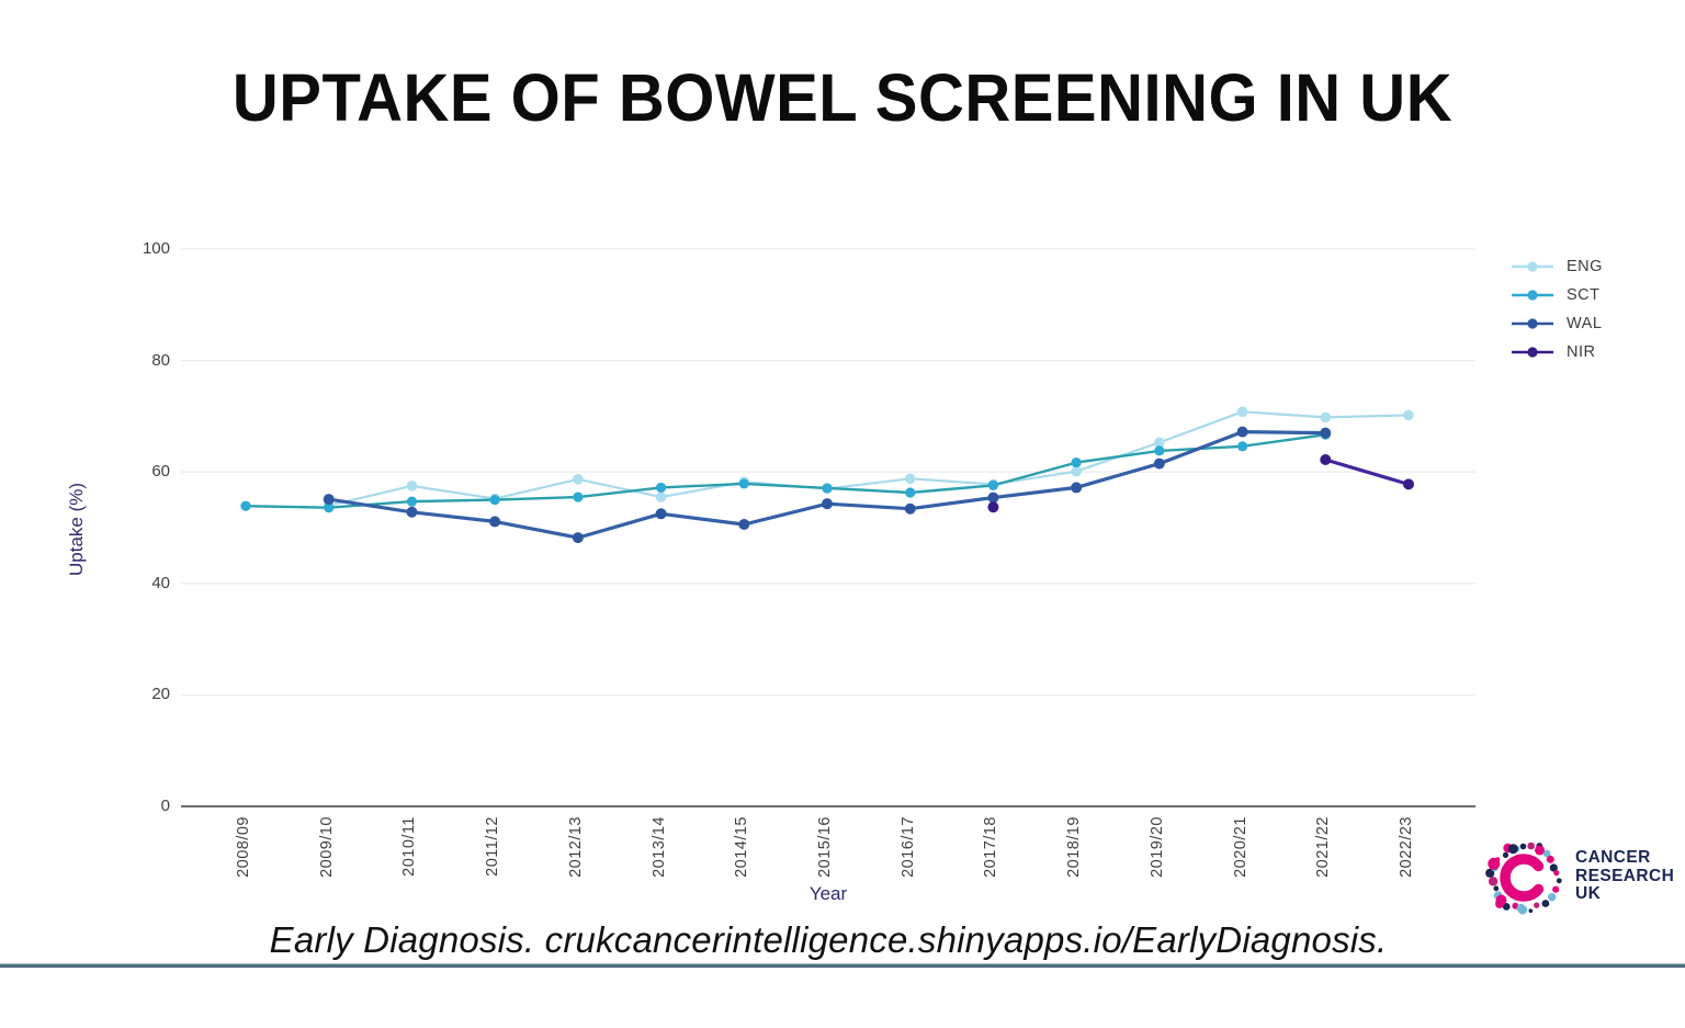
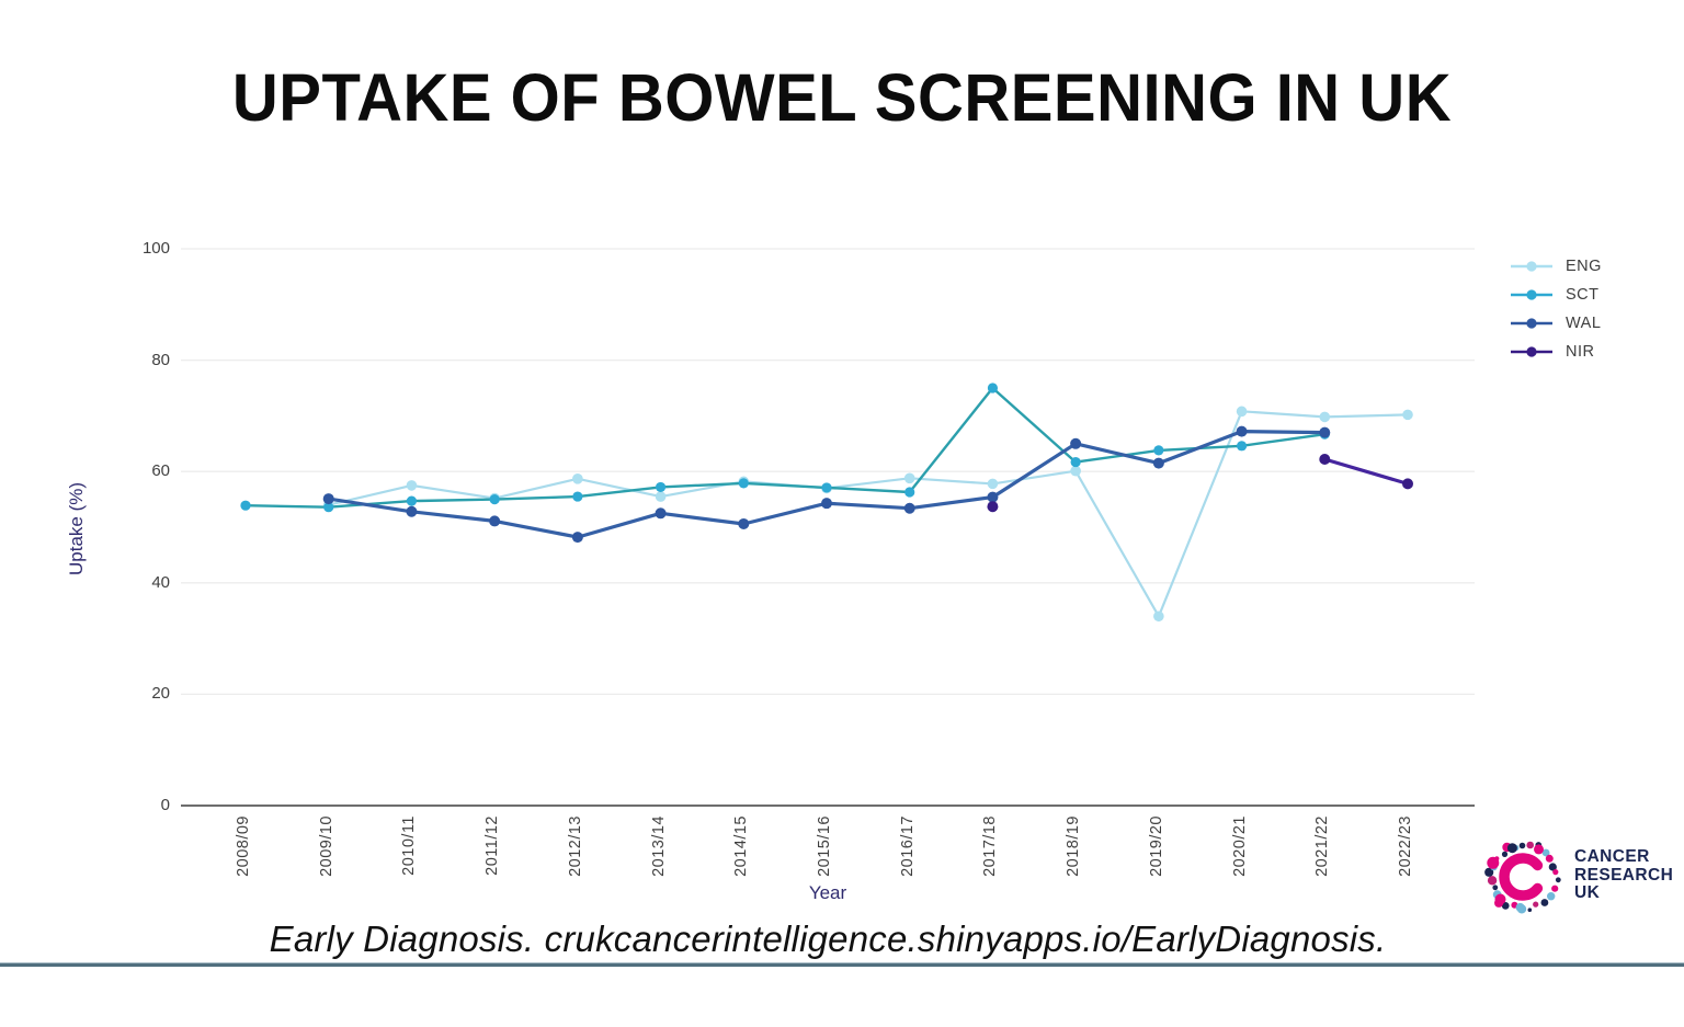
SCT/2017/18: 58 -> 75
WAL/2018/19: 57 -> 65
ENG/2019/20: 65 -> 34
